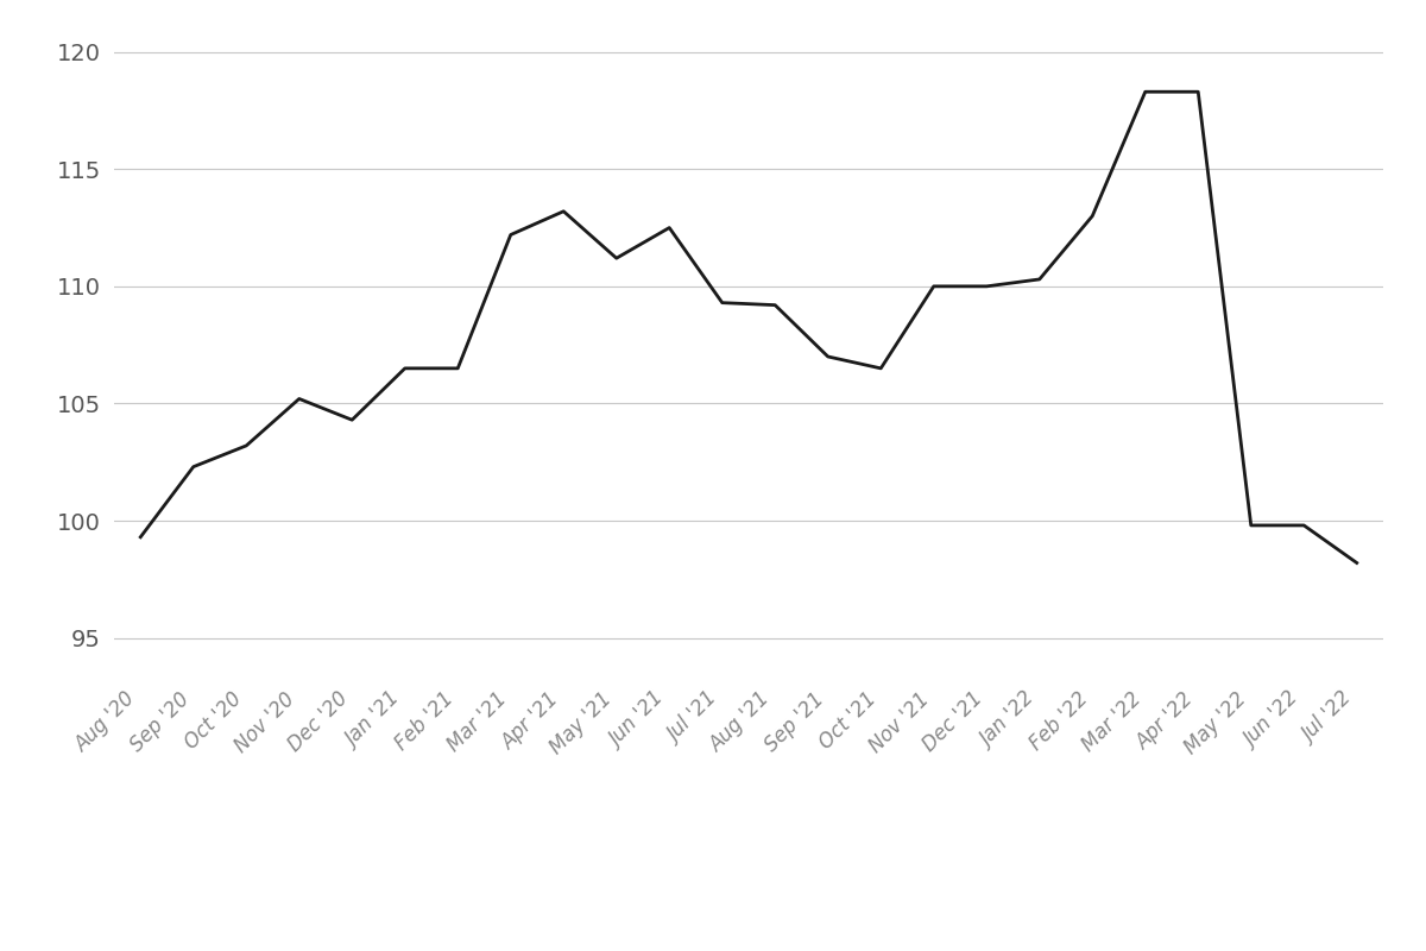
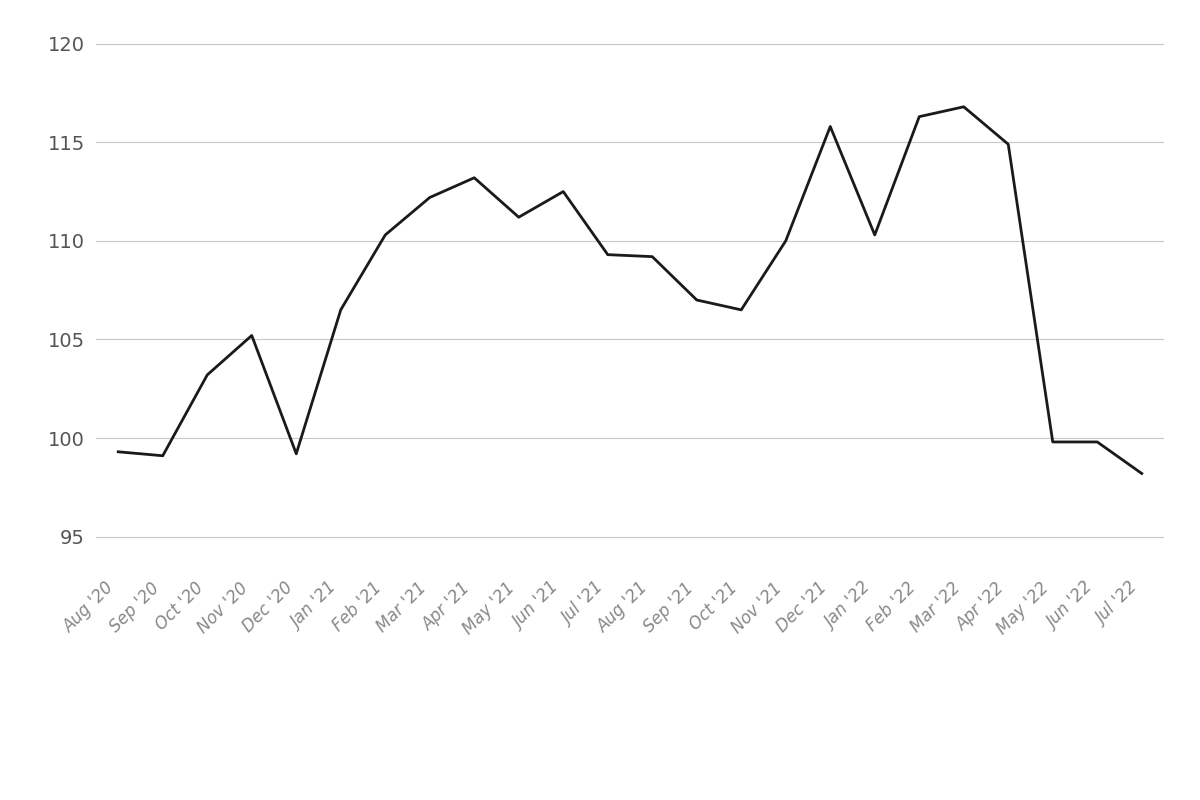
Sep '20: 102.3 -> 99.1
Dec '20: 104.3 -> 99.2
Feb '21: 106.5 -> 110.3
Dec '21: 110.0 -> 115.8
Feb '22: 113.0 -> 116.3
Mar '22: 118.3 -> 116.8
Apr '22: 118.3 -> 114.9
